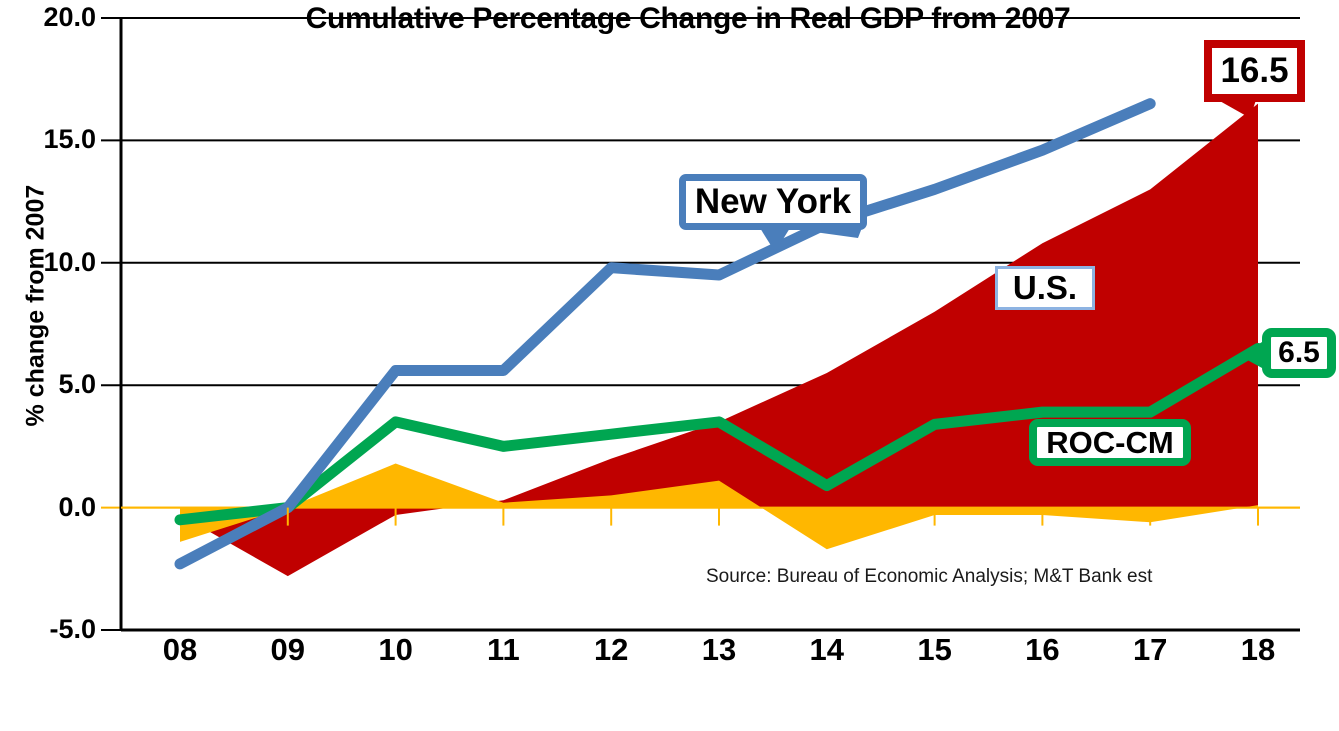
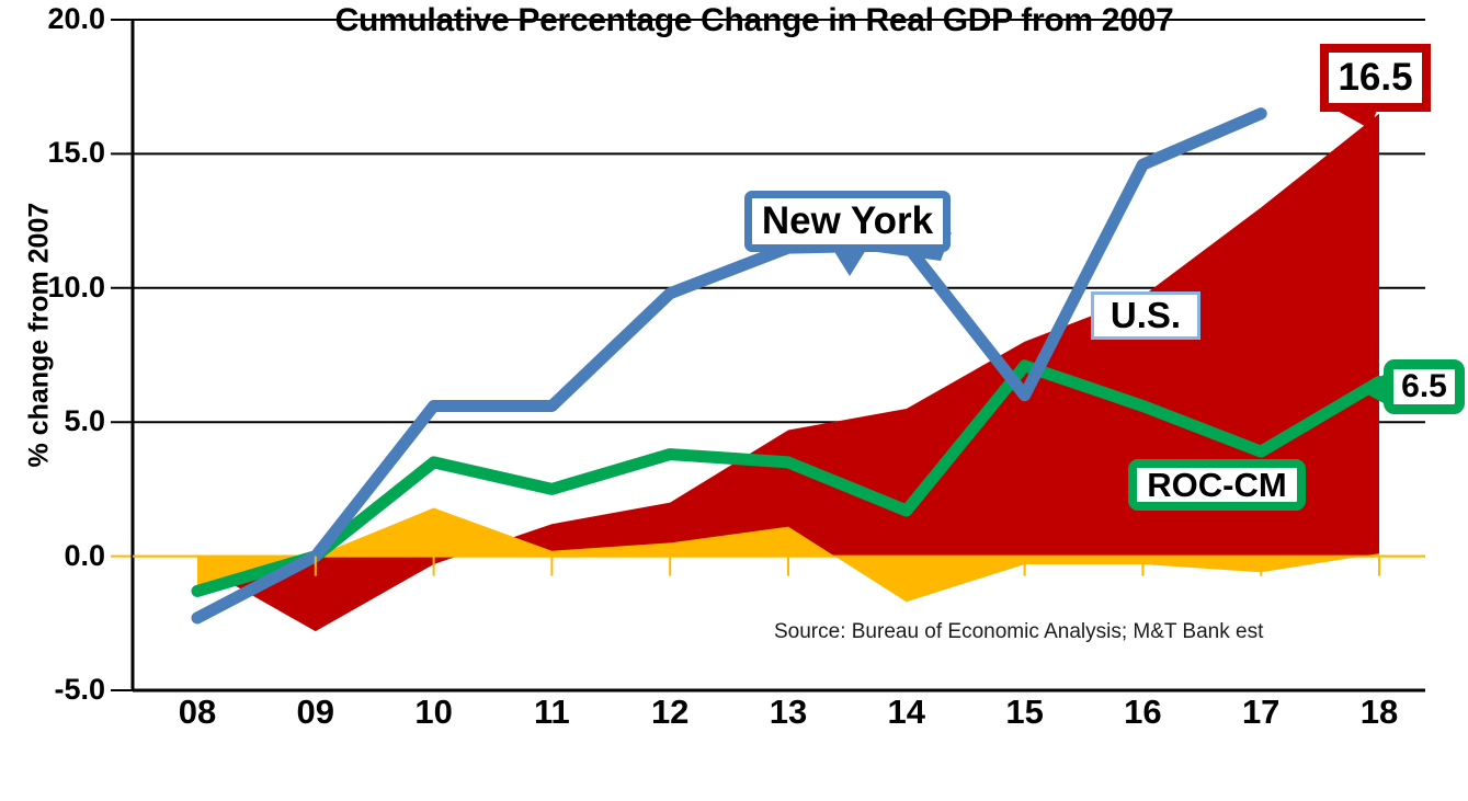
ROC-CM/08: -0.5 -> -1.3
U.S./11: 0.3 -> 1.2
ROC-CM/12: 3.0 -> 3.8
U.S./13: 3.5 -> 4.7
New York/13: 9.5 -> 11.5
ROC-CM/14: 0.9 -> 1.7
ROC-CM/15: 3.4 -> 7.1
New York/15: 13.0 -> 6.0
U.S./16: 10.8 -> 9.7
ROC-CM/16: 3.9 -> 5.6
